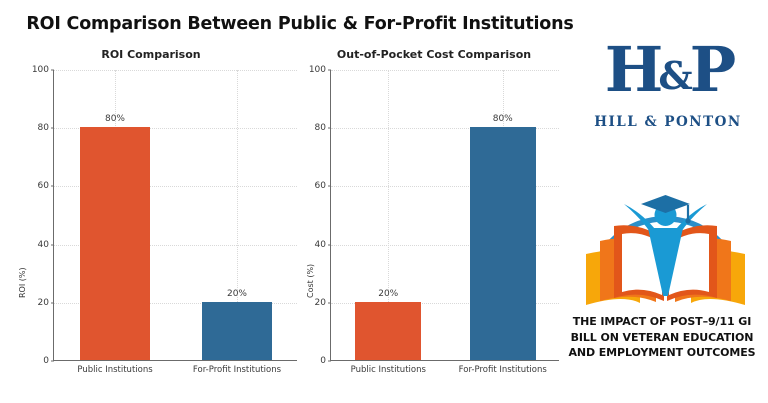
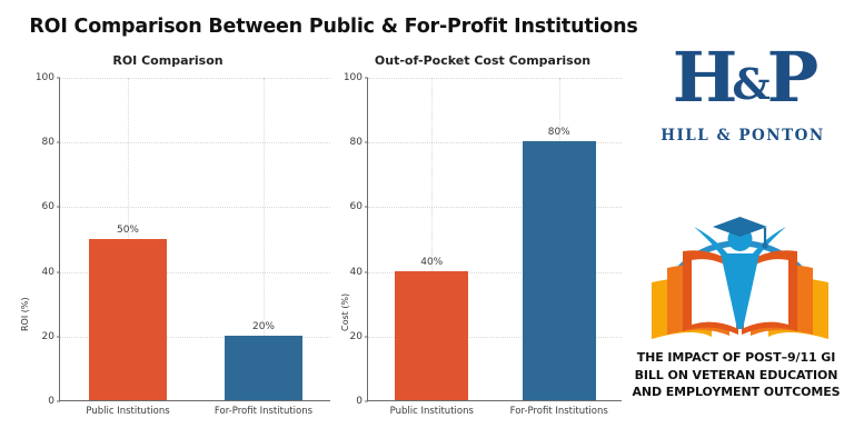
ROI Comparison/Public Institutions: 80% -> 50%
Out-of-Pocket Cost Comparison/Public Institutions: 20% -> 40%
